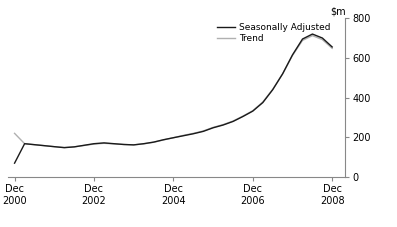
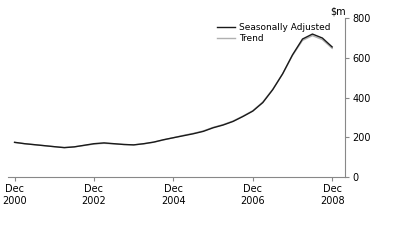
Seasonally Adjusted/Dec 2000: 70 -> 180
Trend/Dec 2000: 220 -> 170
